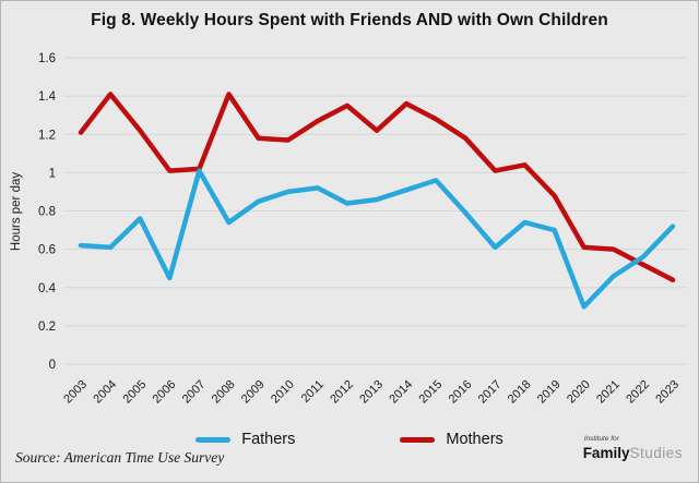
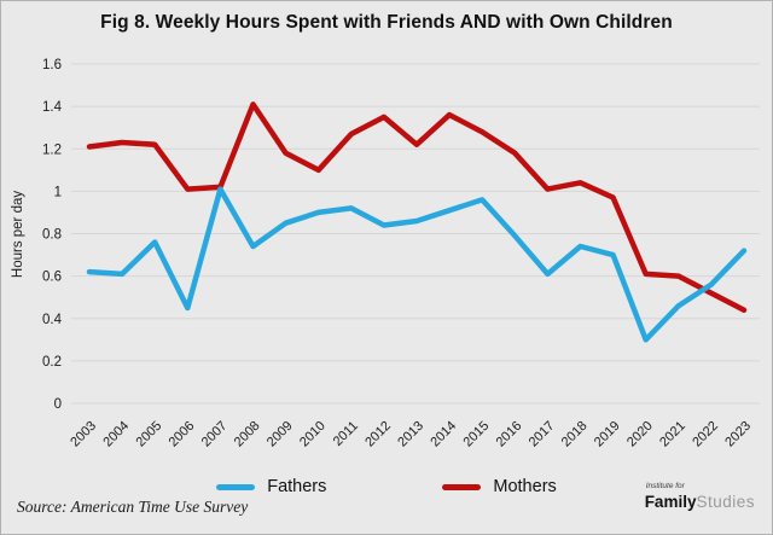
Mothers/2004: 1.41 -> 1.23
Mothers/2010: 1.17 -> 1.10
Mothers/2019: 0.88 -> 0.97
